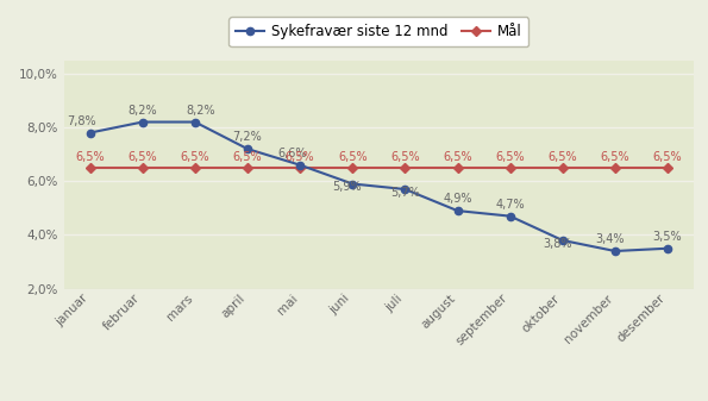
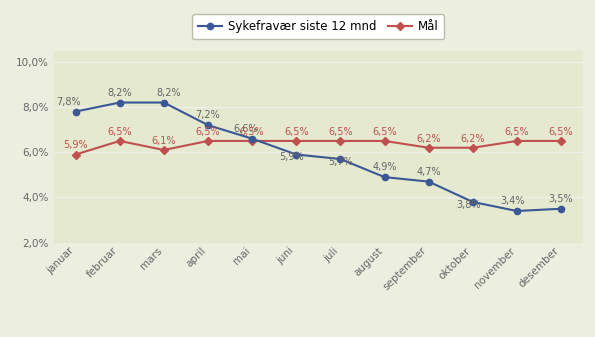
Mål/januar: 6,5% -> 5,9%
Mål/mars: 6,5% -> 6,1%
Mål/september: 6,5% -> 6,2%
Mål/oktober: 6,5% -> 6,2%
